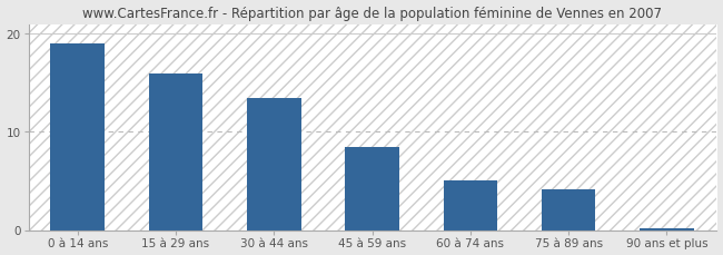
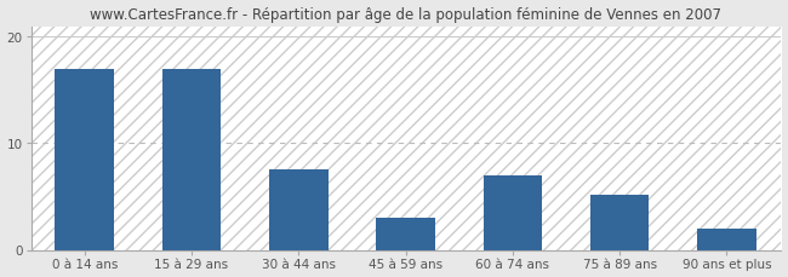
0 à 14 ans: 19.0 -> 17.0
15 à 29 ans: 16.0 -> 17.0
30 à 44 ans: 13.5 -> 7.6
45 à 59 ans: 8.5 -> 3.0
60 à 74 ans: 5.0 -> 7.0
75 à 89 ans: 4.2 -> 5.2
90 ans et plus: 0.2 -> 2.0
